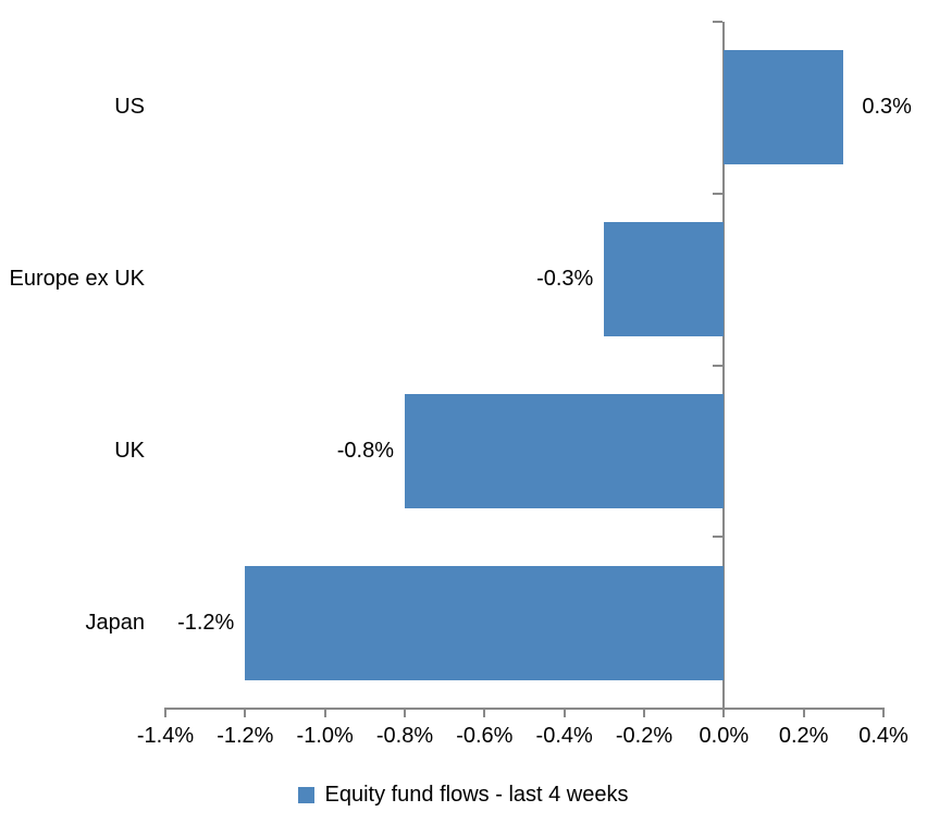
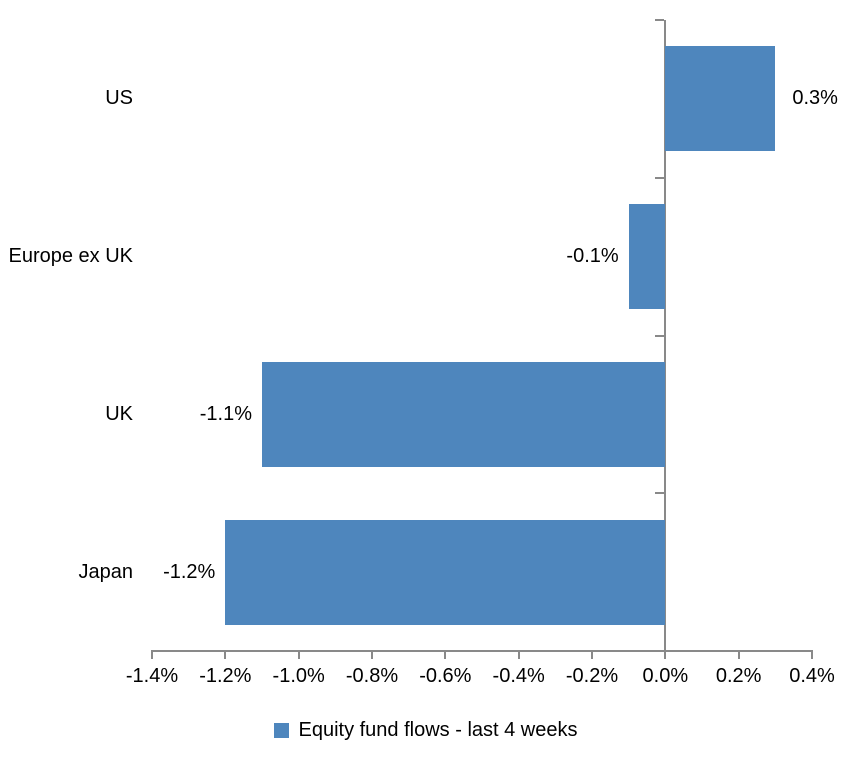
Europe ex UK: -0.3% -> -0.1%
UK: -0.8% -> -1.1%
